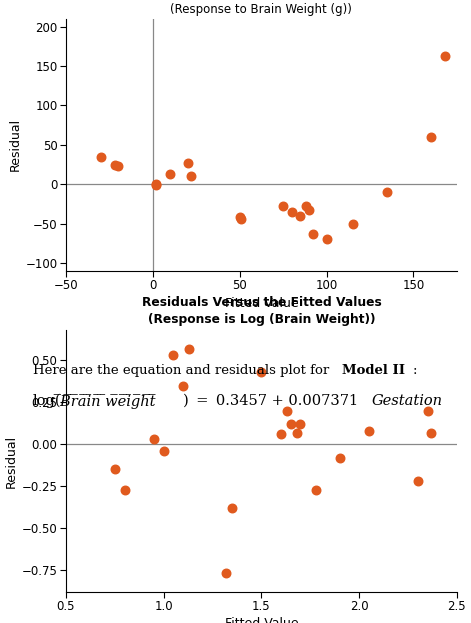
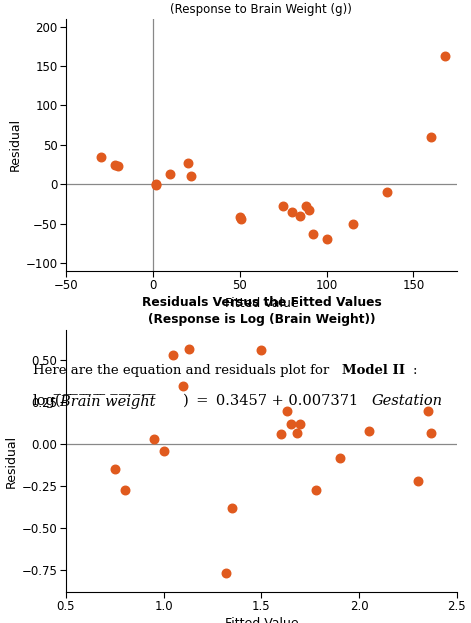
1.5: 0.43 -> 0.56
